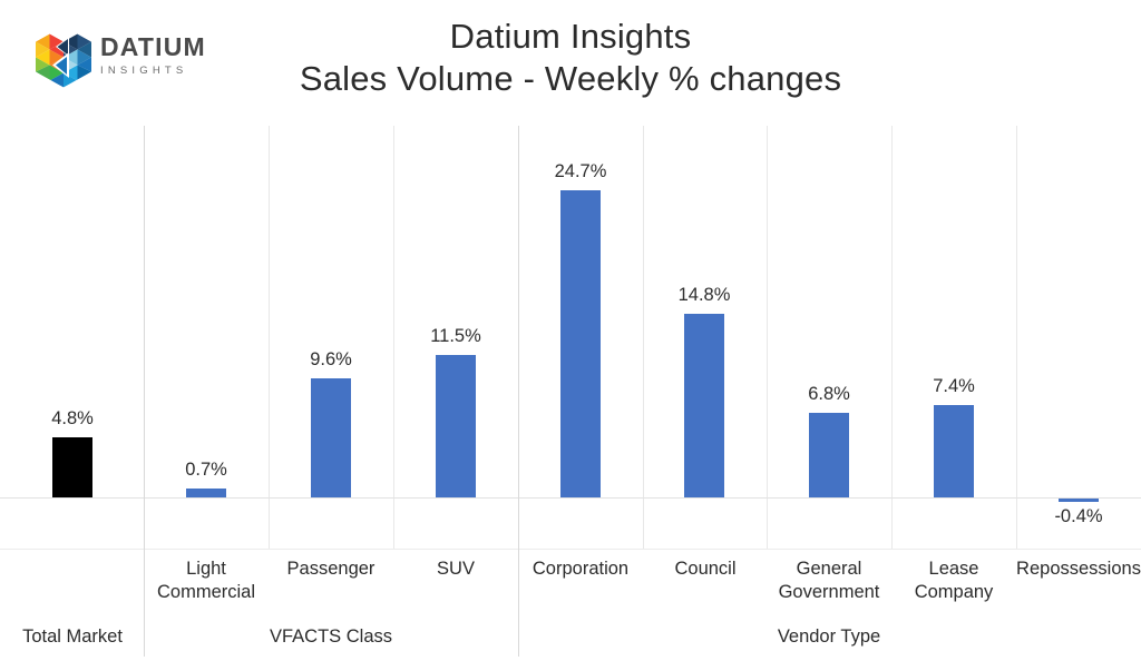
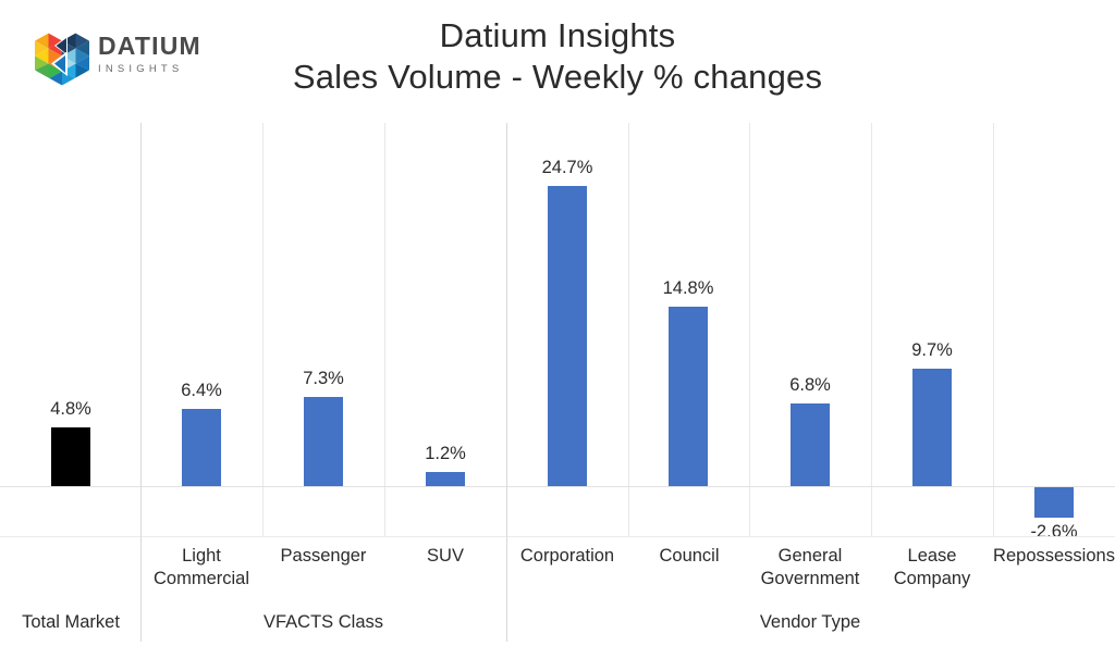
Light Commercial: 0.7% -> 6.4%
Passenger: 9.6% -> 7.3%
SUV: 11.5% -> 1.2%
Lease Company: 7.4% -> 9.7%
Repossessions: -0.4% -> -2.6%
